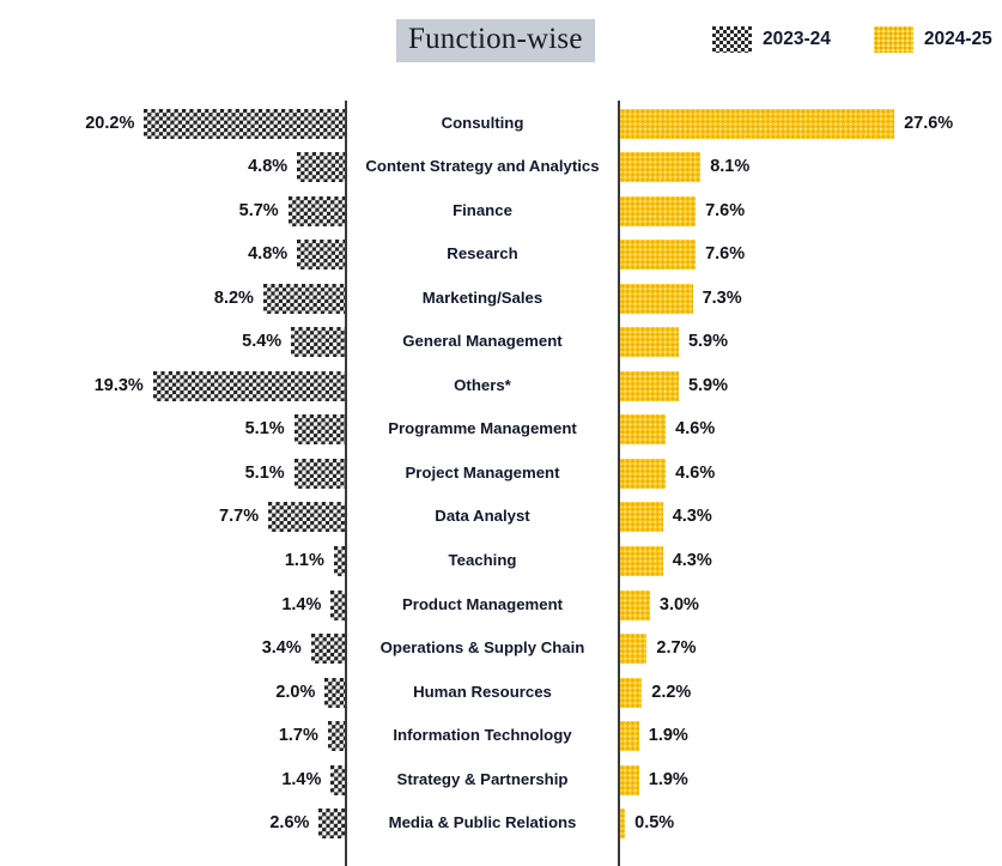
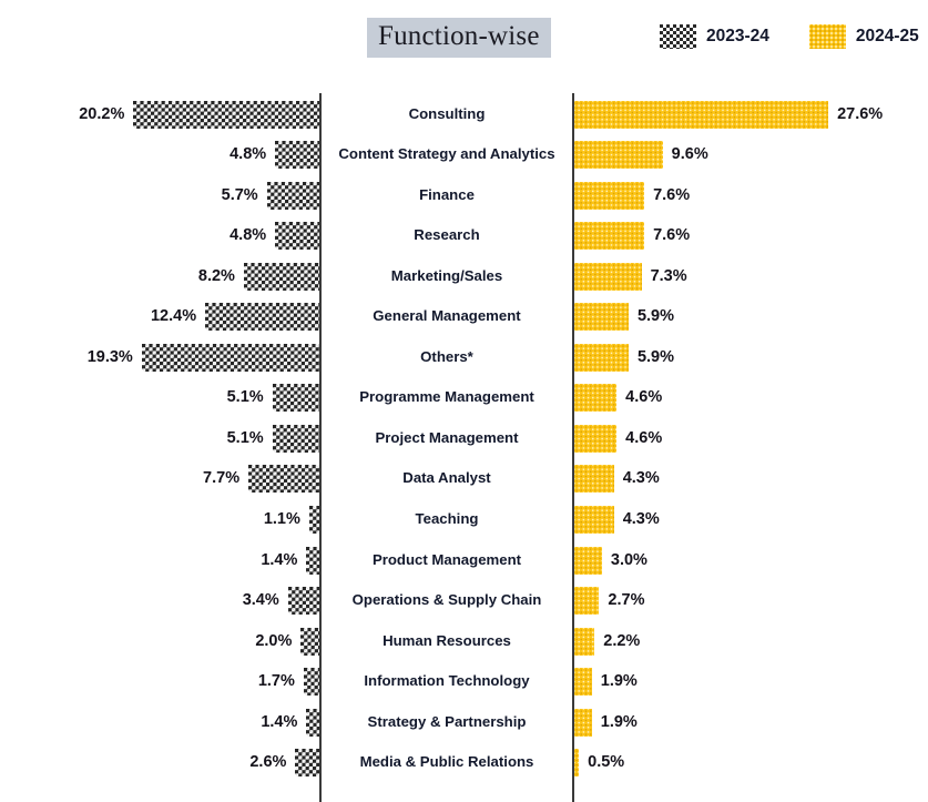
2024-25/Content Strategy and Analytics: 8.1% -> 9.6%
2023-24/General Management: 5.4% -> 12.4%
